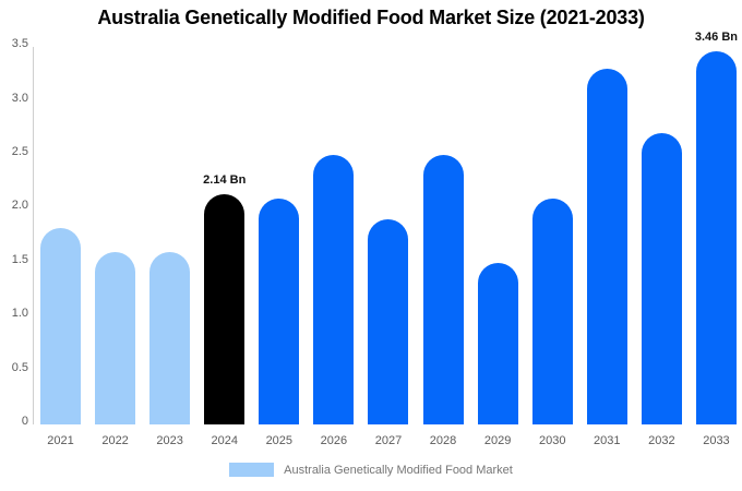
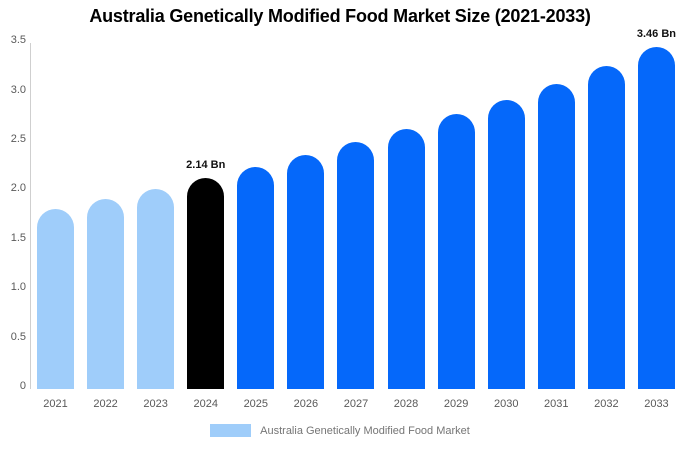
2022: 1.6 -> 1.9
2023: 1.6 -> 2.0
2025: 2.1 -> 2.2
2026: 2.5 -> 2.4
2027: 1.9 -> 2.5
2028: 2.5 -> 2.6
2029: 1.5 -> 2.8
2030: 2.1 -> 2.9
2031: 3.3 -> 3.1
2032: 2.7 -> 3.3
